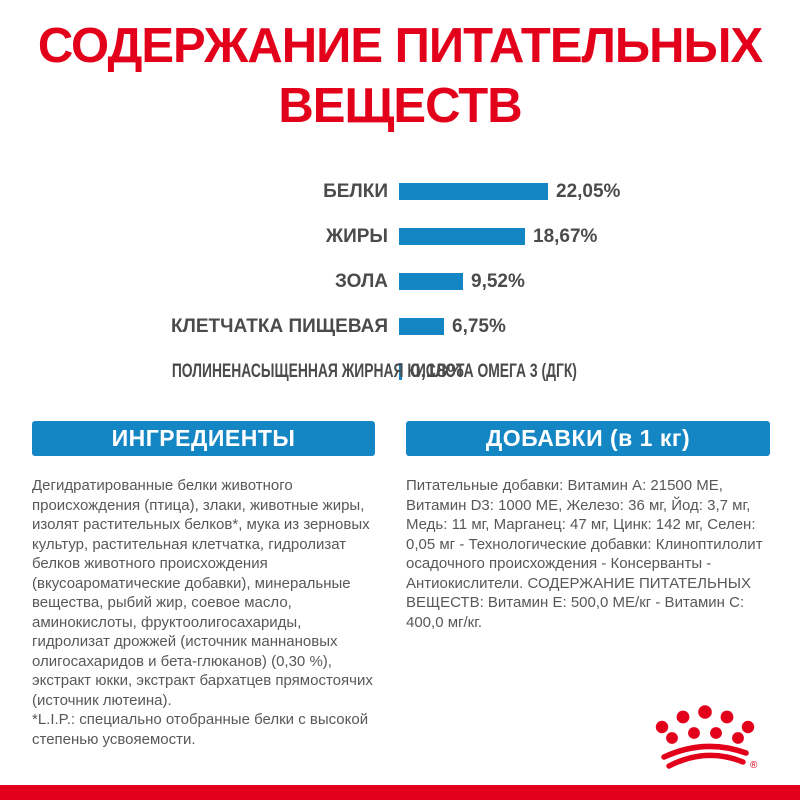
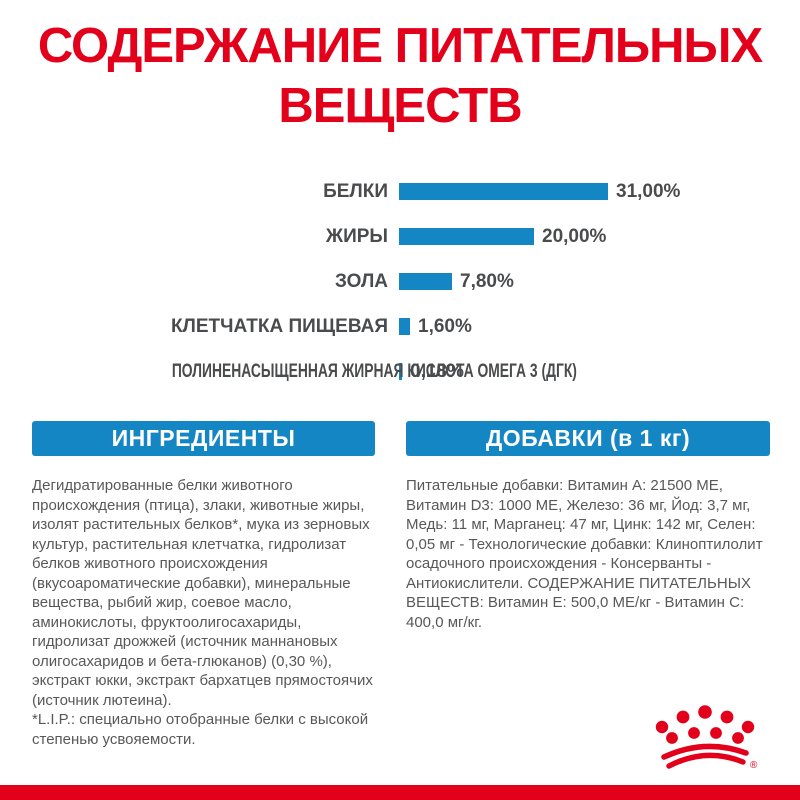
БЕЛКИ: 22,05% -> 31,00%
ЖИРЫ: 18,67% -> 20,00%
ЗОЛА: 9,52% -> 7,80%
КЛЕТЧАТКА ПИЩЕВАЯ: 6,75% -> 1,60%
